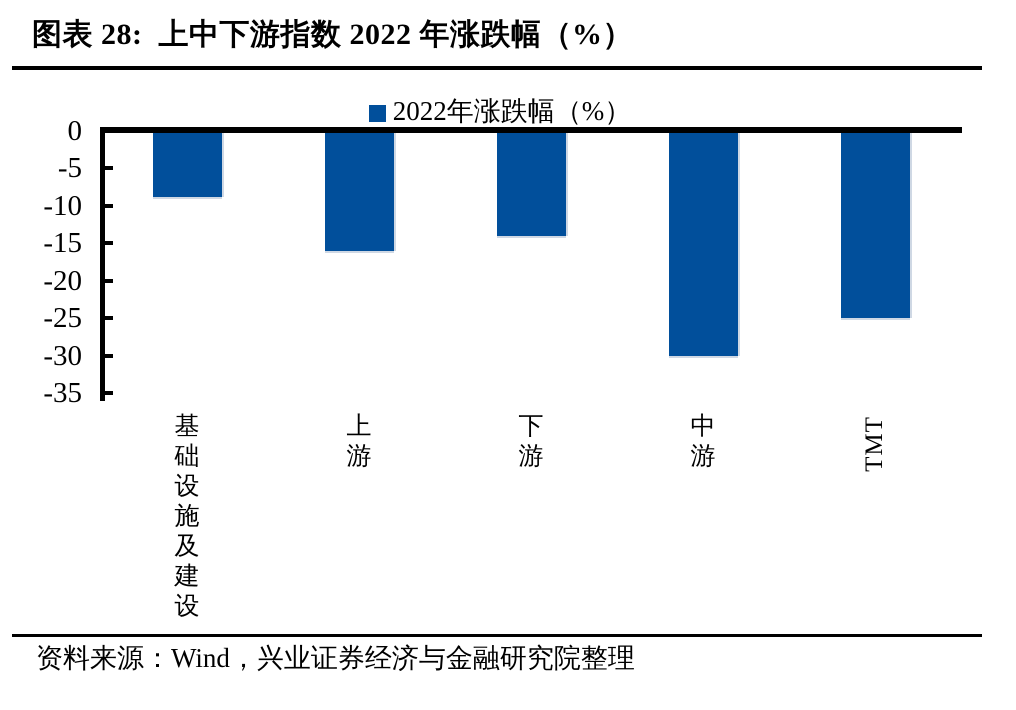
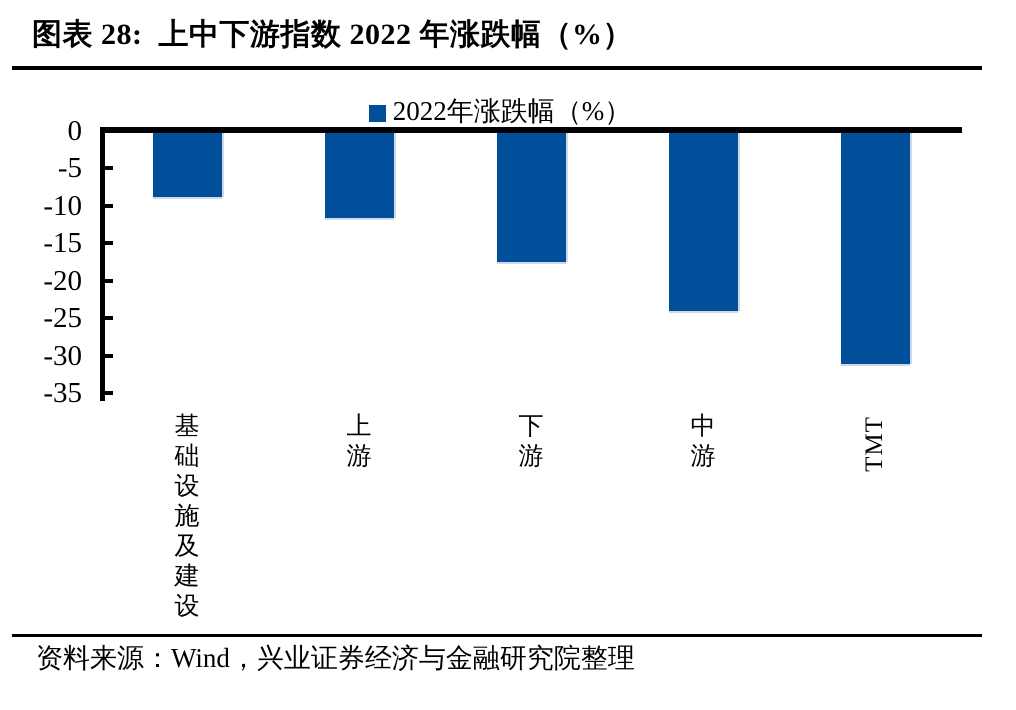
上游: -16 -> -12
下游: -14 -> -18
中游: -30 -> -24
TMT: -25 -> -31
